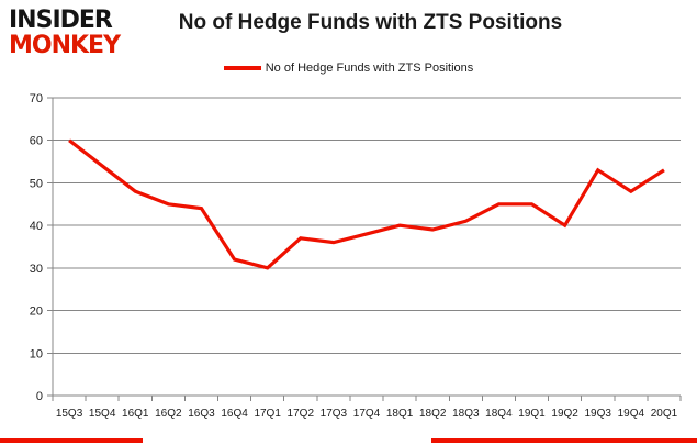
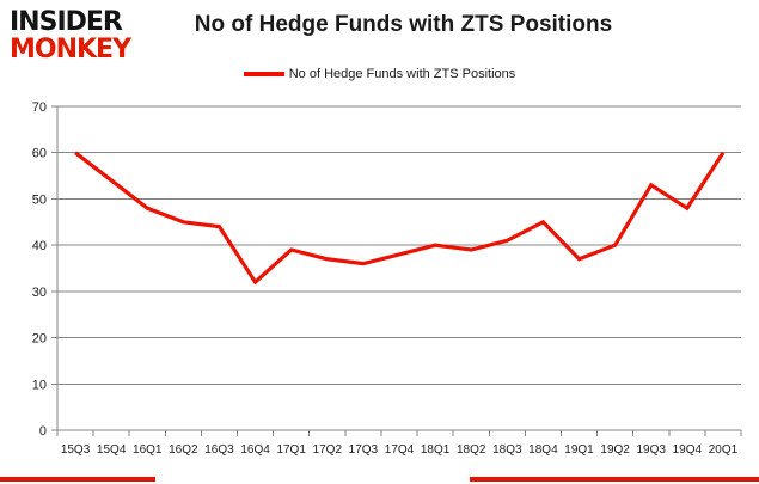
17Q1: 30 -> 39
19Q1: 45 -> 37
20Q1: 53 -> 60
